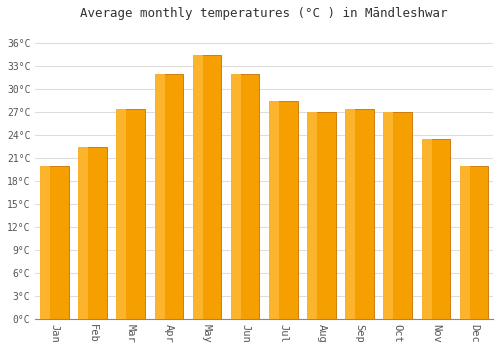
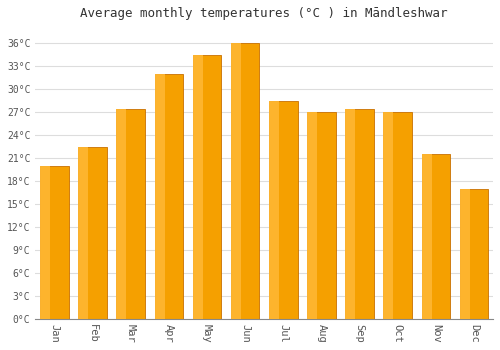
Jun: 32.0°C -> 36.0°C
Nov: 23.5°C -> 21.6°C
Dec: 20.0°C -> 17.0°C
